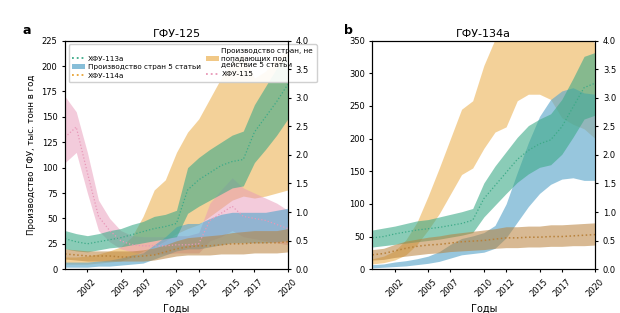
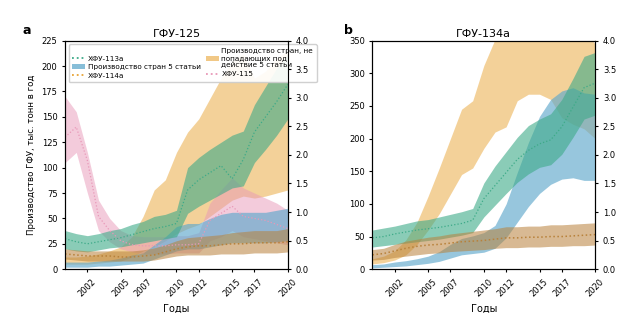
ГФУ-125/ХФУ-115/2002: 95 -> 107
ГФУ-125/ХФУ-113а/2015: 106 -> 89
